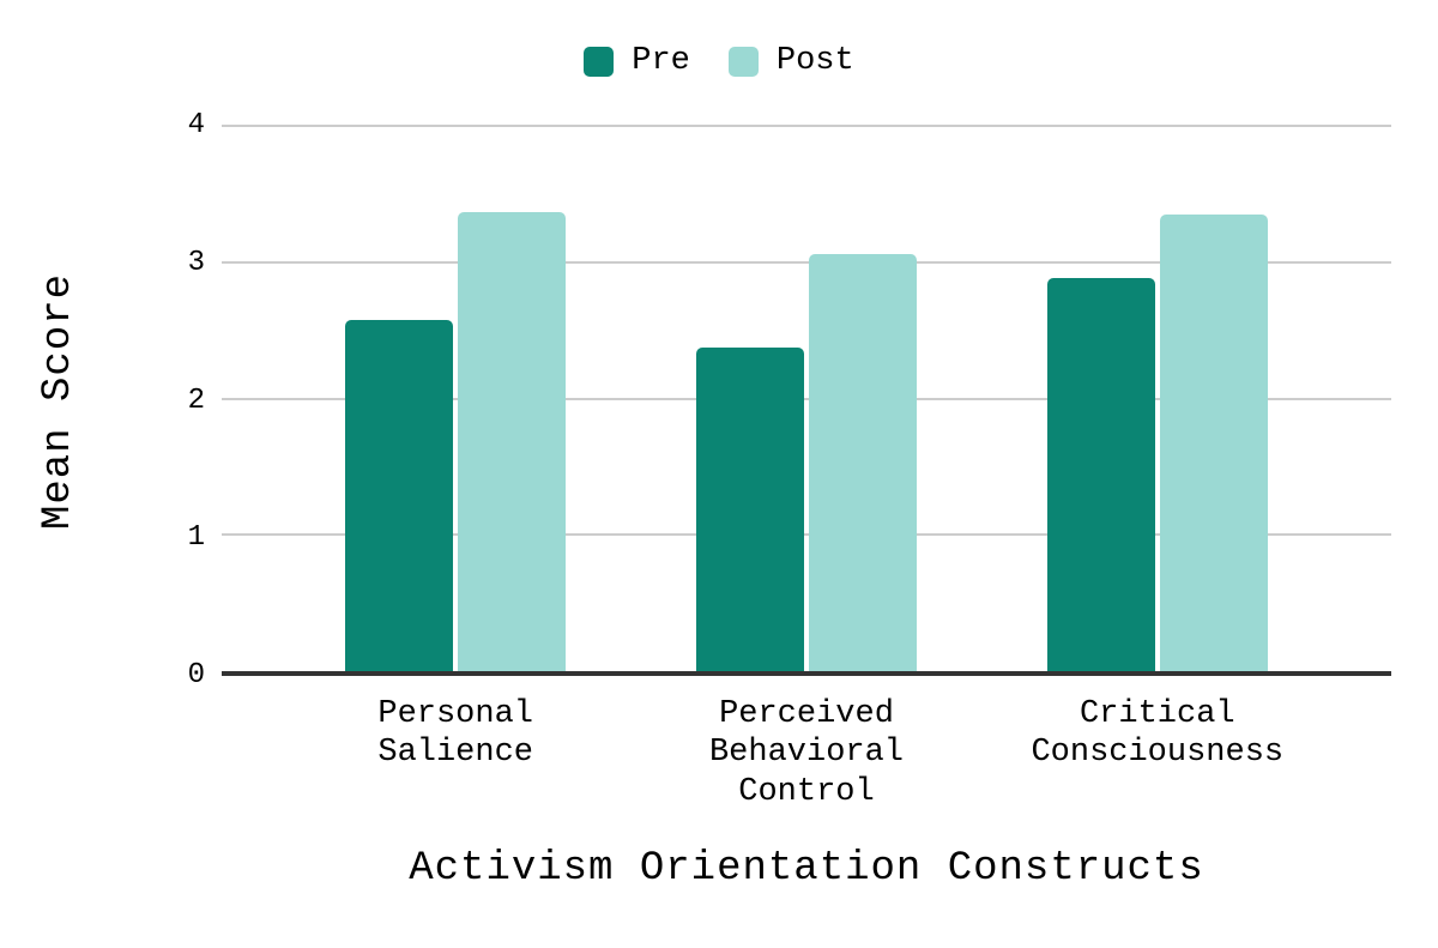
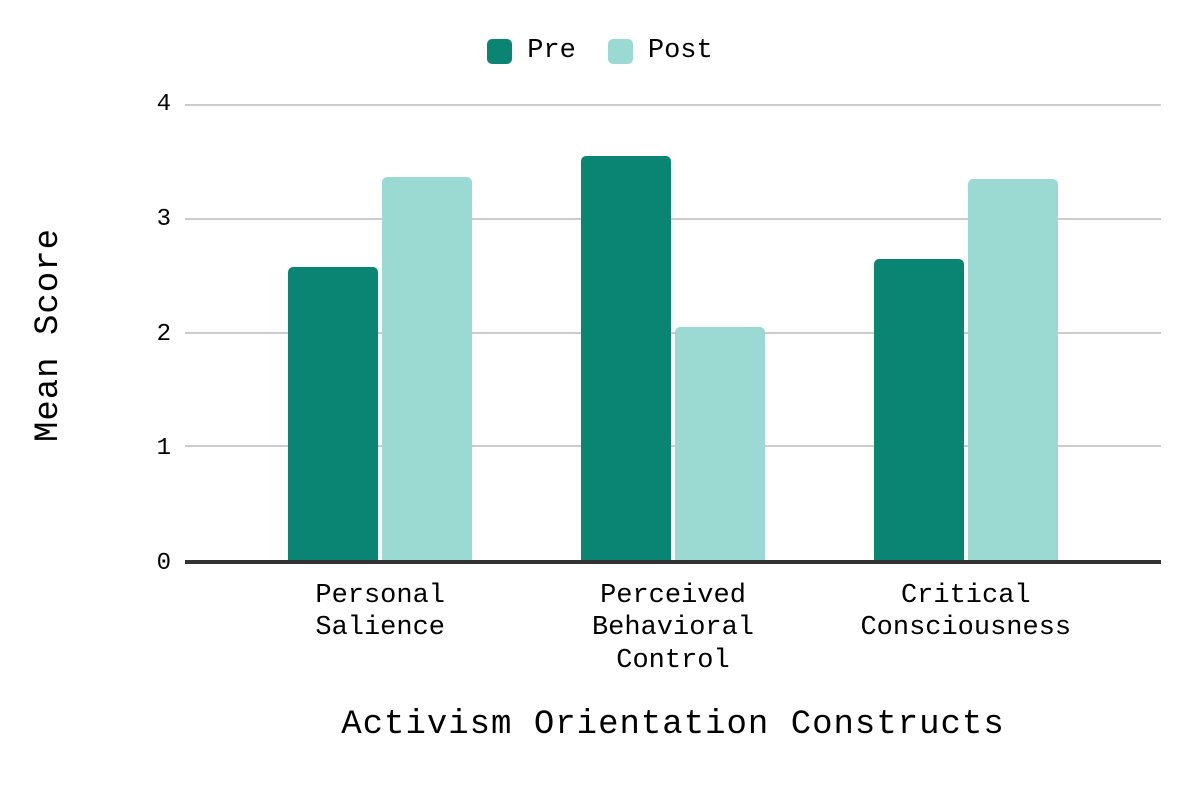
Pre/Perceived Behavioral Control: 2.37 -> 3.55
Post/Perceived Behavioral Control: 3.06 -> 2.05
Pre/Critical Consciousness: 2.88 -> 2.65
